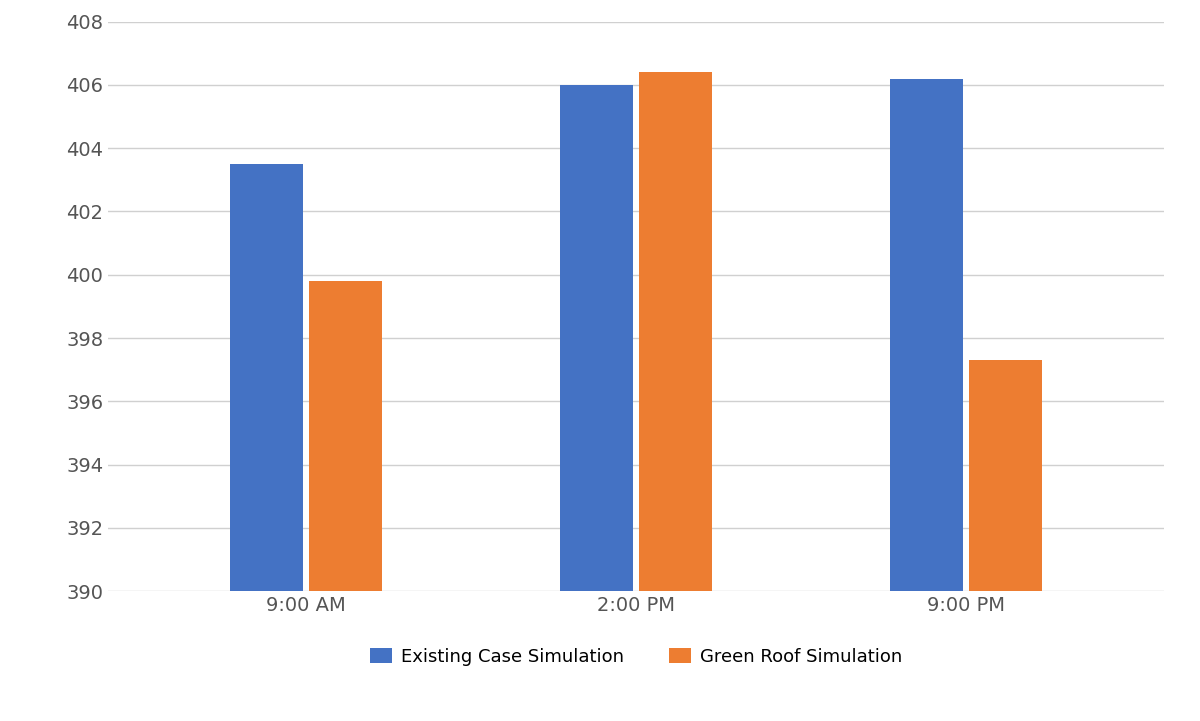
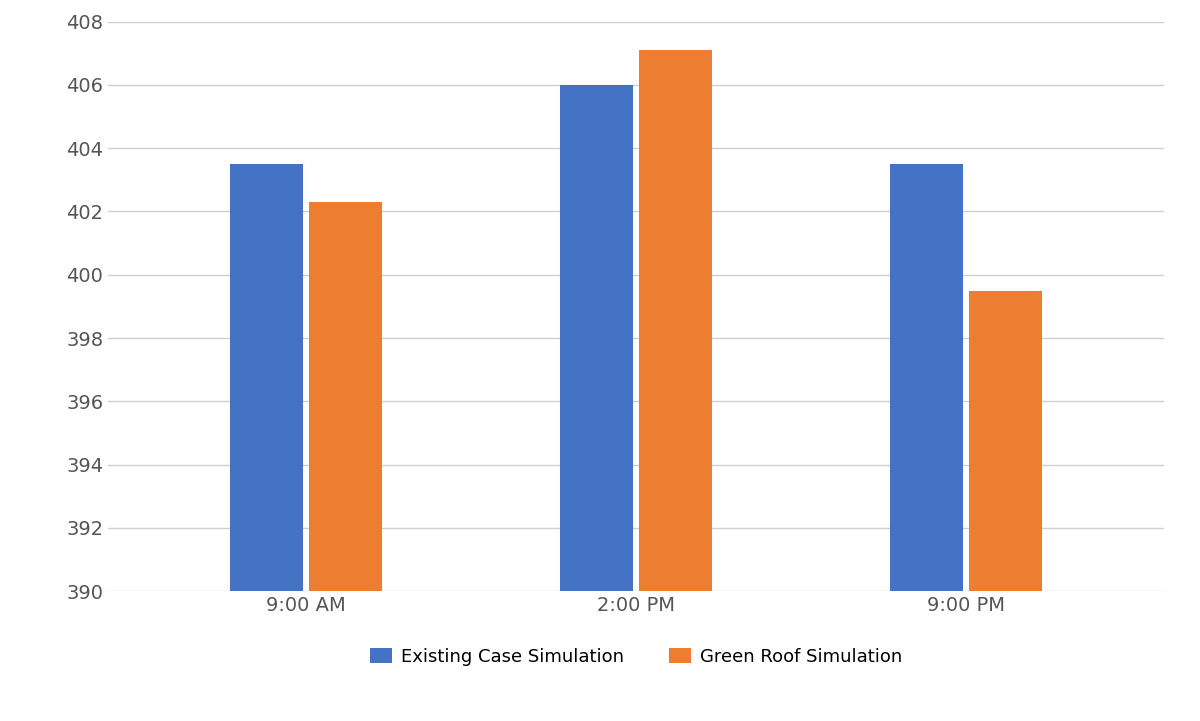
Green Roof Simulation/9:00 AM: 399.8 -> 402.3
Green Roof Simulation/2:00 PM: 406.4 -> 407.1
Existing Case Simulation/9:00 PM: 406.2 -> 403.5
Green Roof Simulation/9:00 PM: 397.3 -> 399.5
